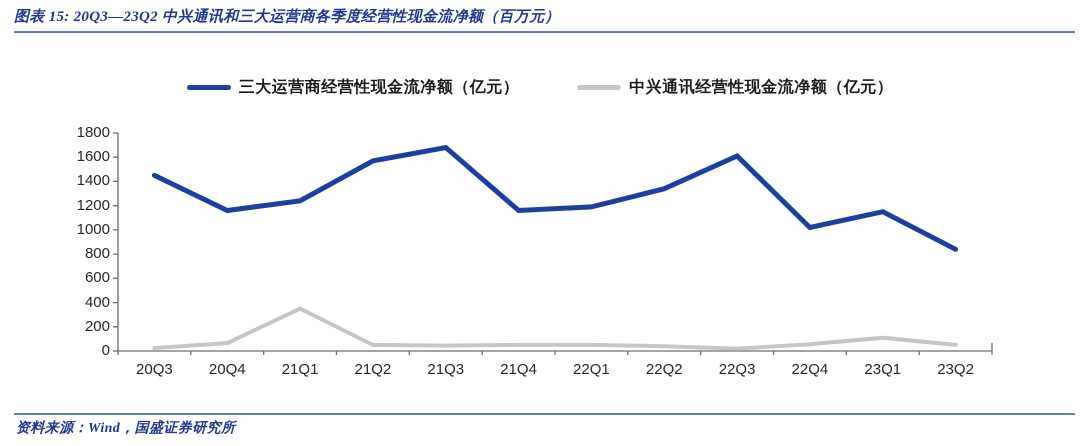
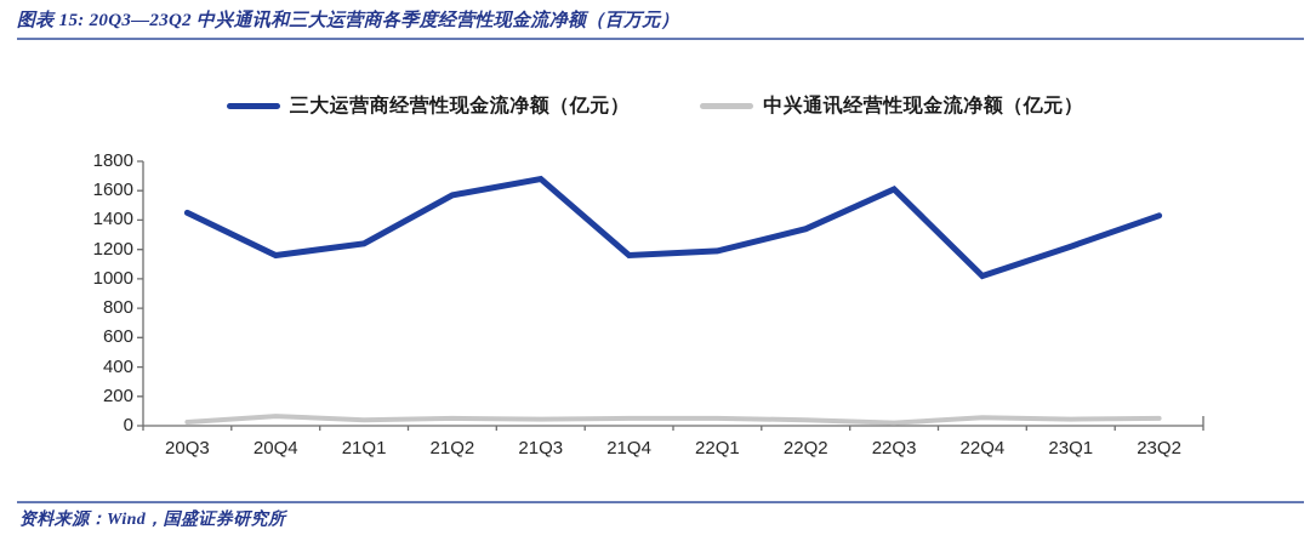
中兴通讯经营性现金流净额（亿元）/21Q1: 350 -> 40
三大运营商经营性现金流净额（亿元）/23Q1: 1150 -> 1220
中兴通讯经营性现金流净额（亿元）/23Q1: 110 -> 40
三大运营商经营性现金流净额（亿元）/23Q2: 840 -> 1430
